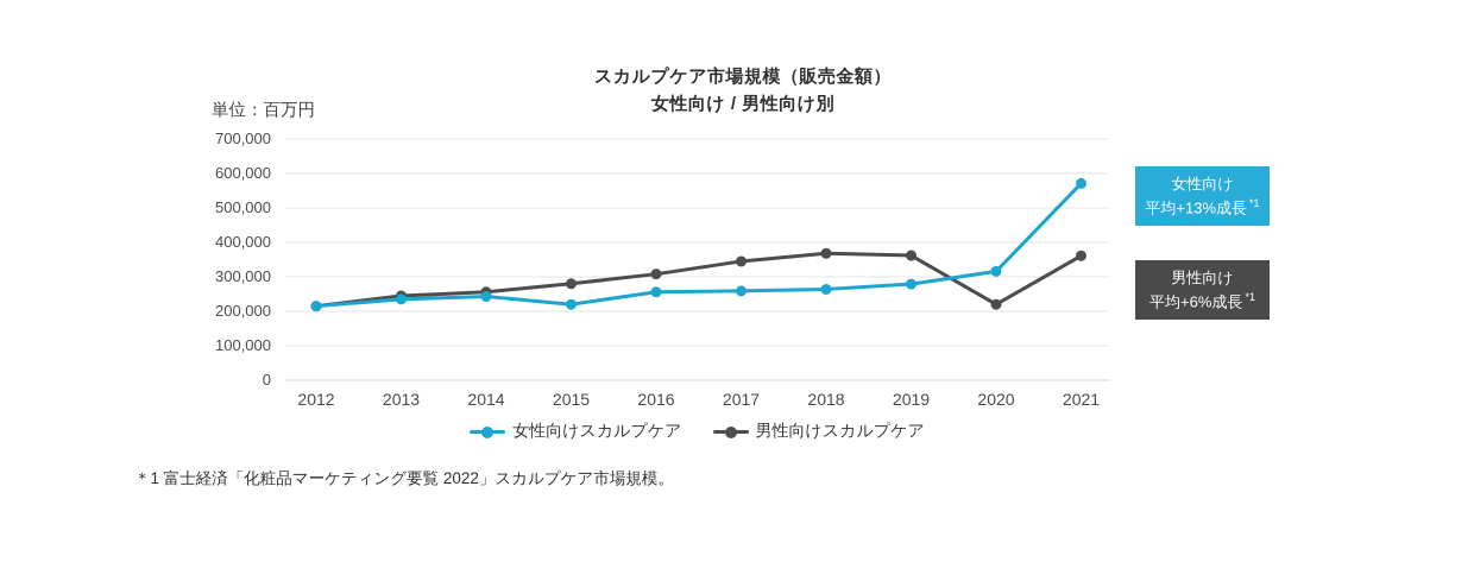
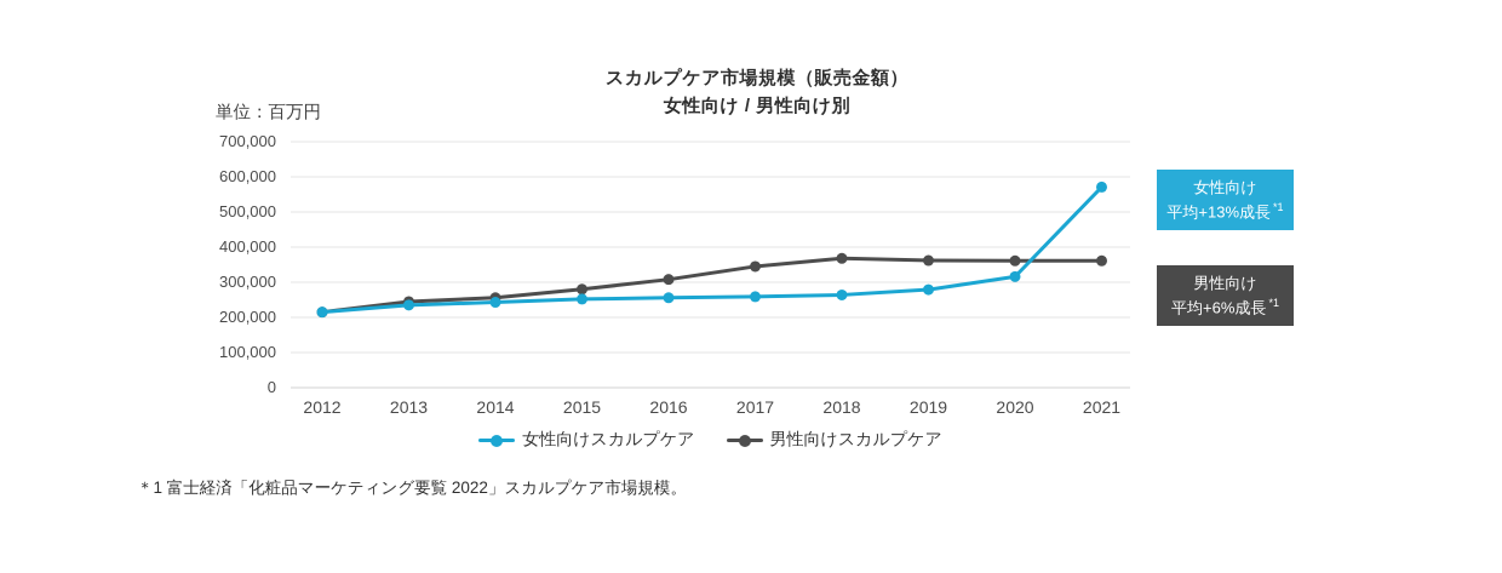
女性向けスカルプケア/2015: 220000 -> 250000
男性向けスカルプケア/2020: 220000 -> 360000
